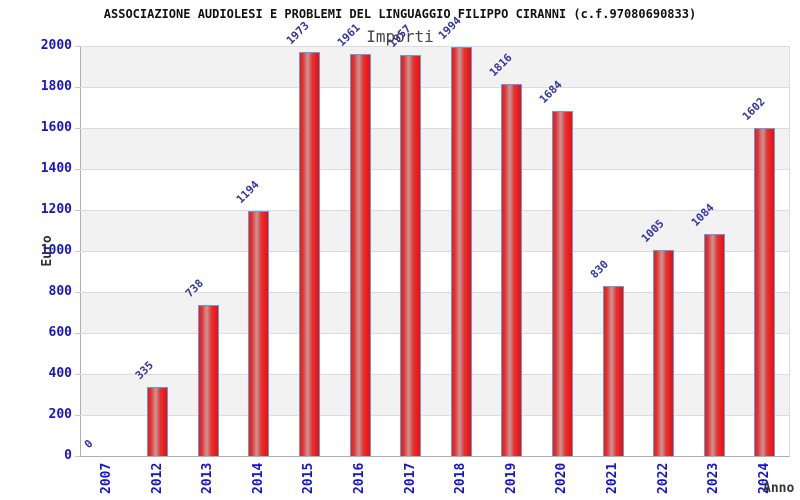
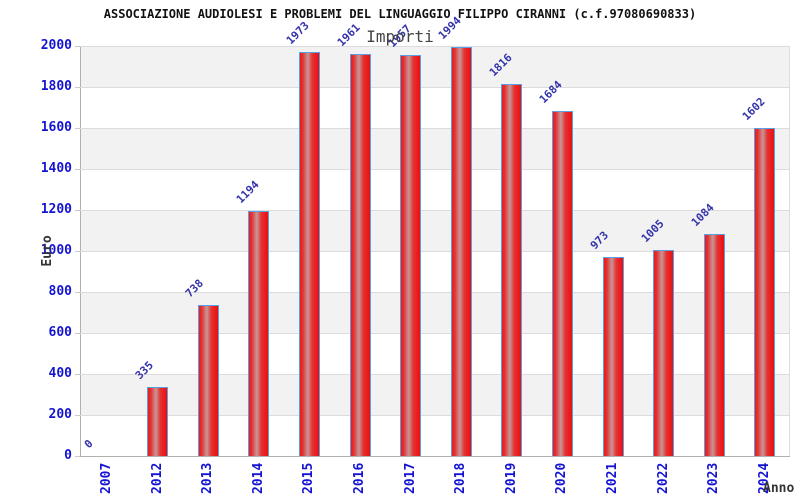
2021: 830 -> 973
